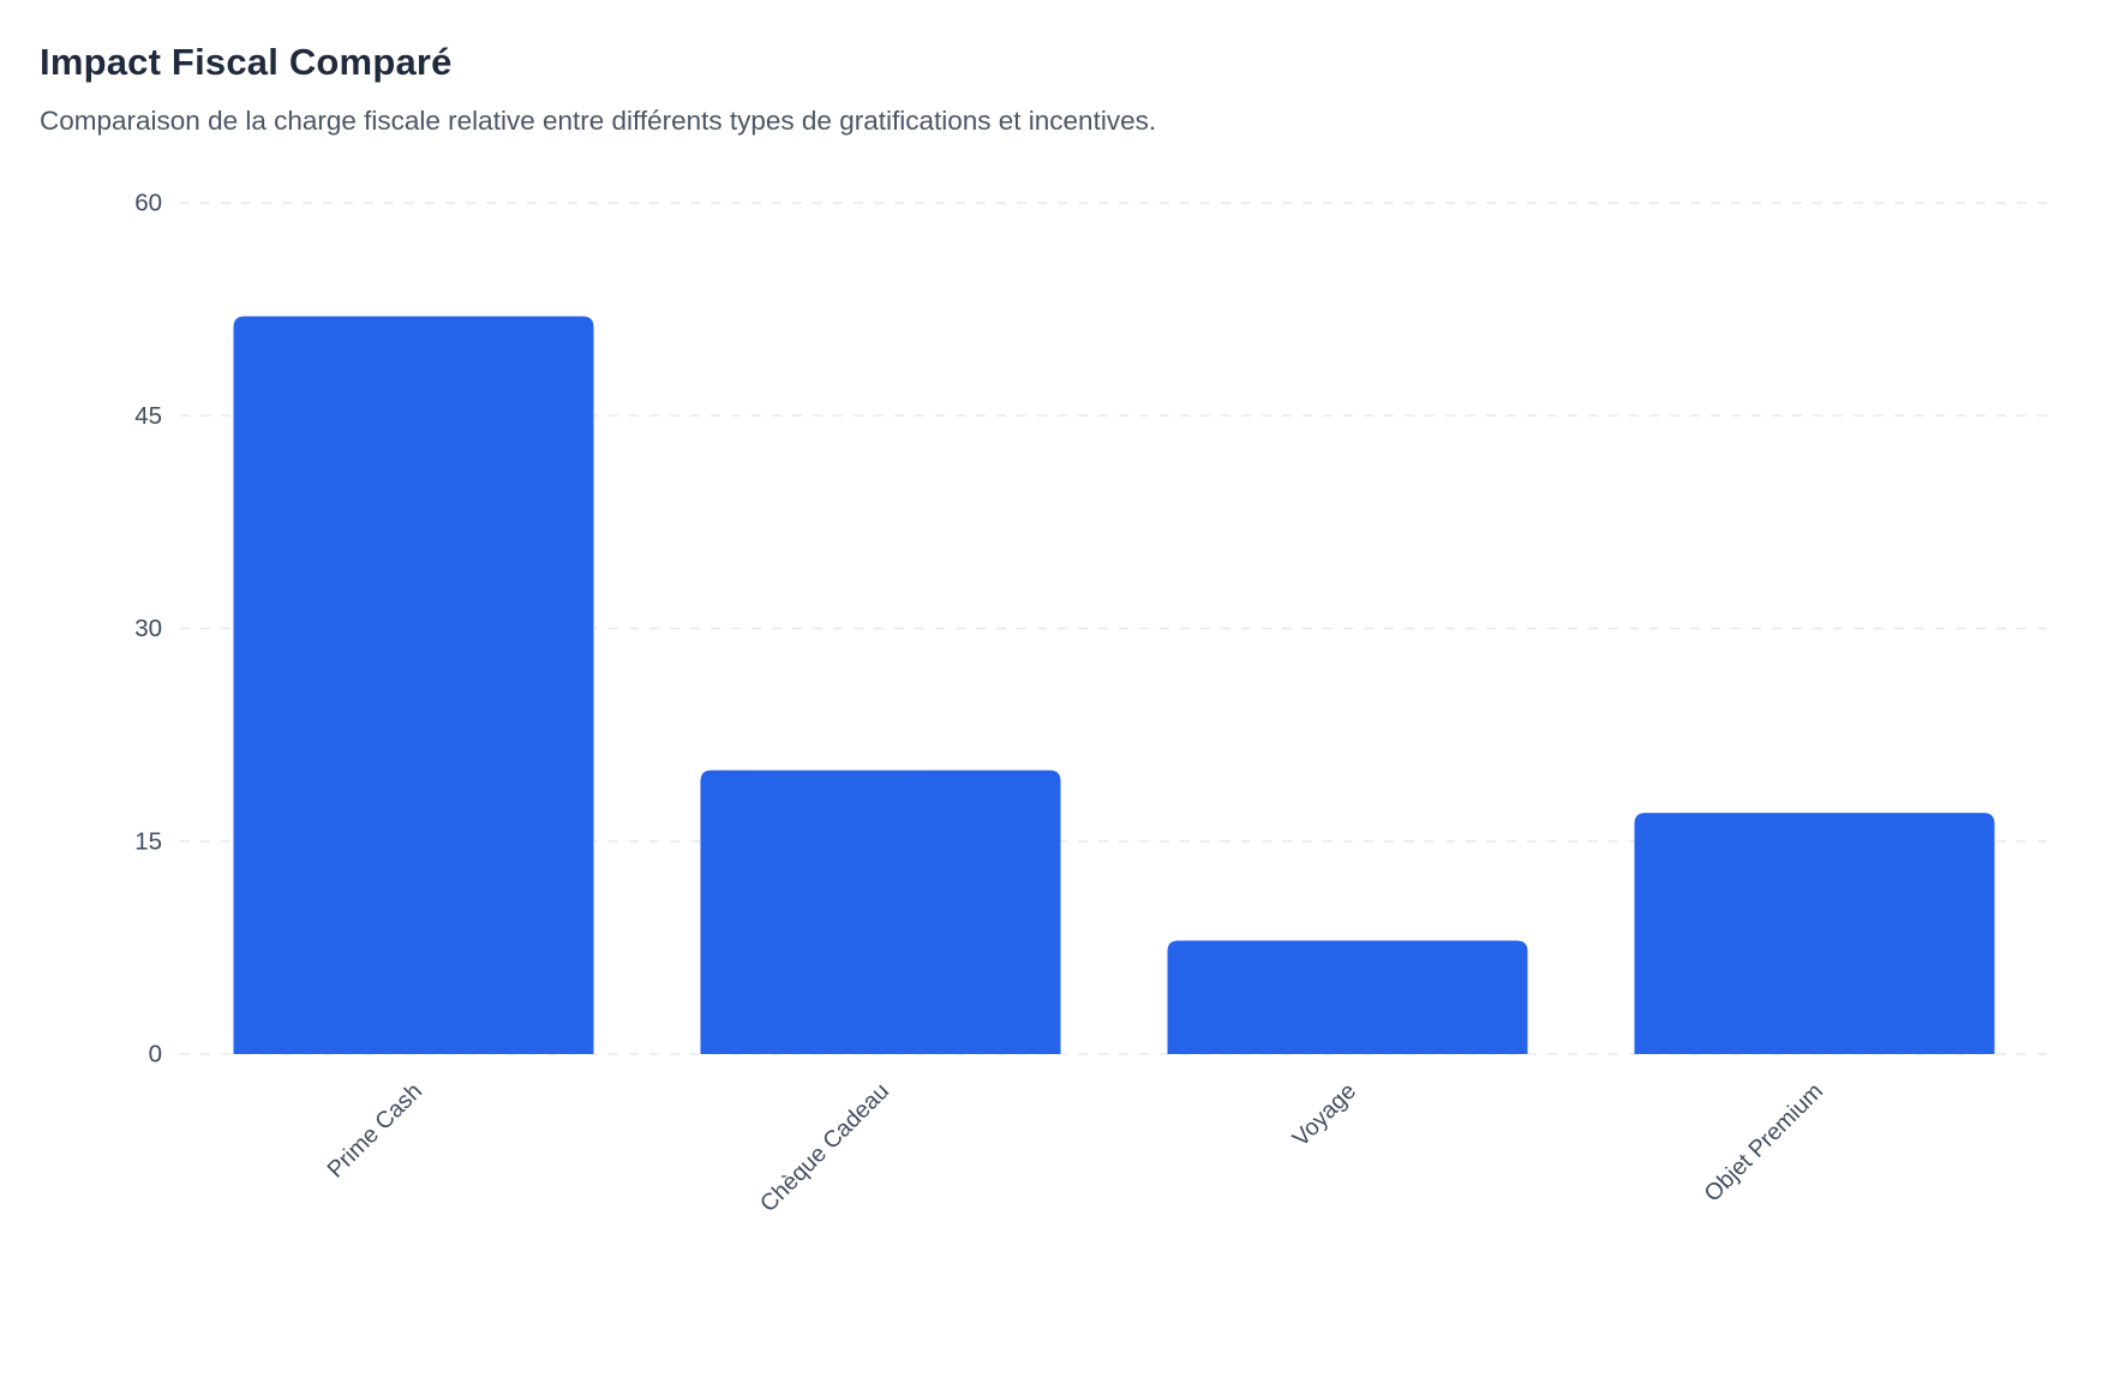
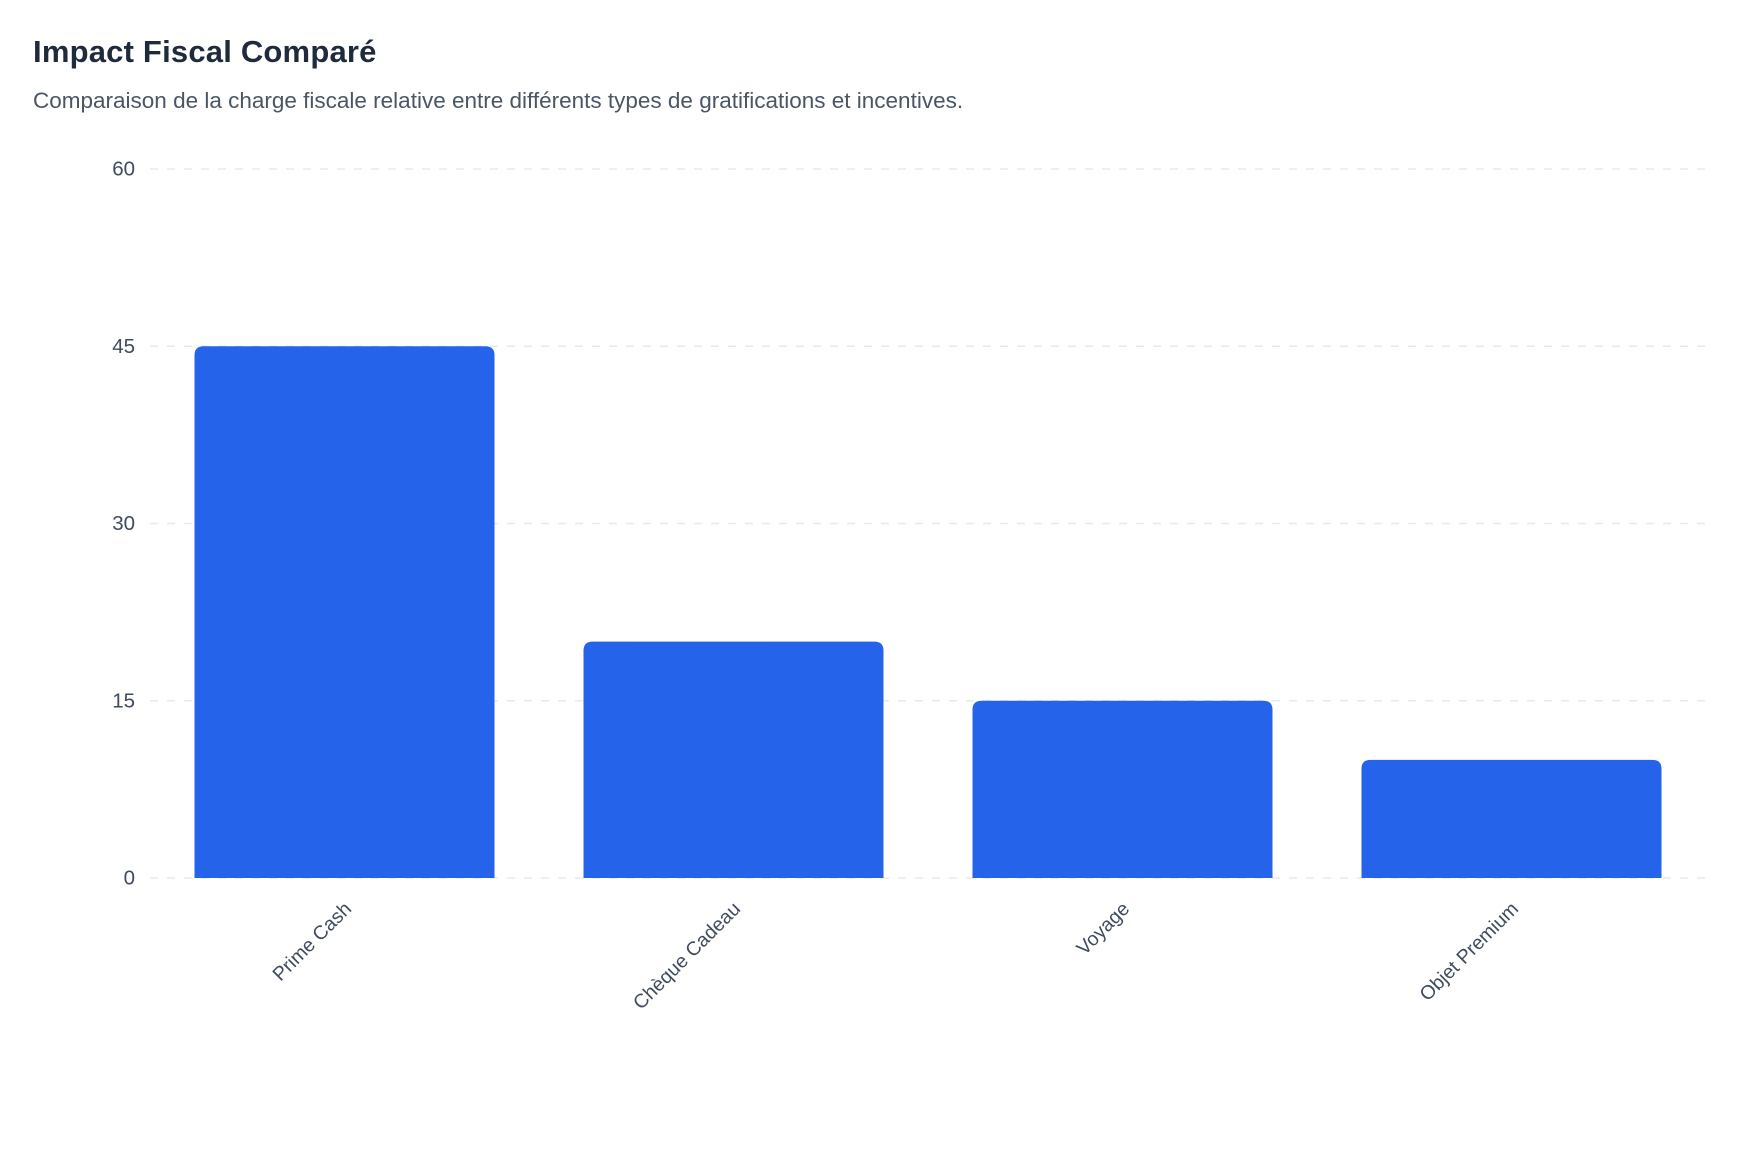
Prime Cash: 52 -> 45
Voyage: 8 -> 15
Objet Premium: 17 -> 10
